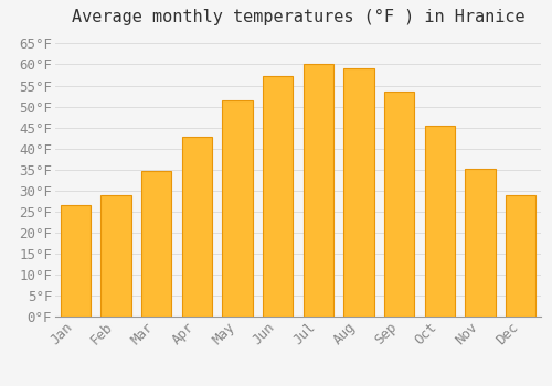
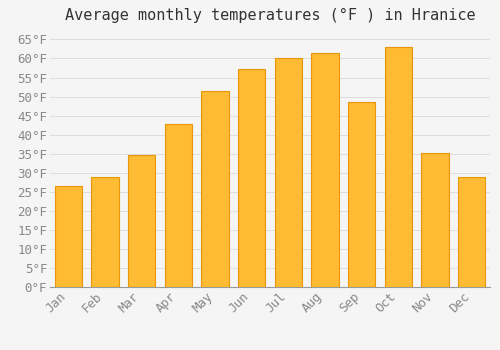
Aug: 59.2°F -> 61.5°F
Sep: 53.6°F -> 48.5°F
Oct: 45.5°F -> 63.0°F
